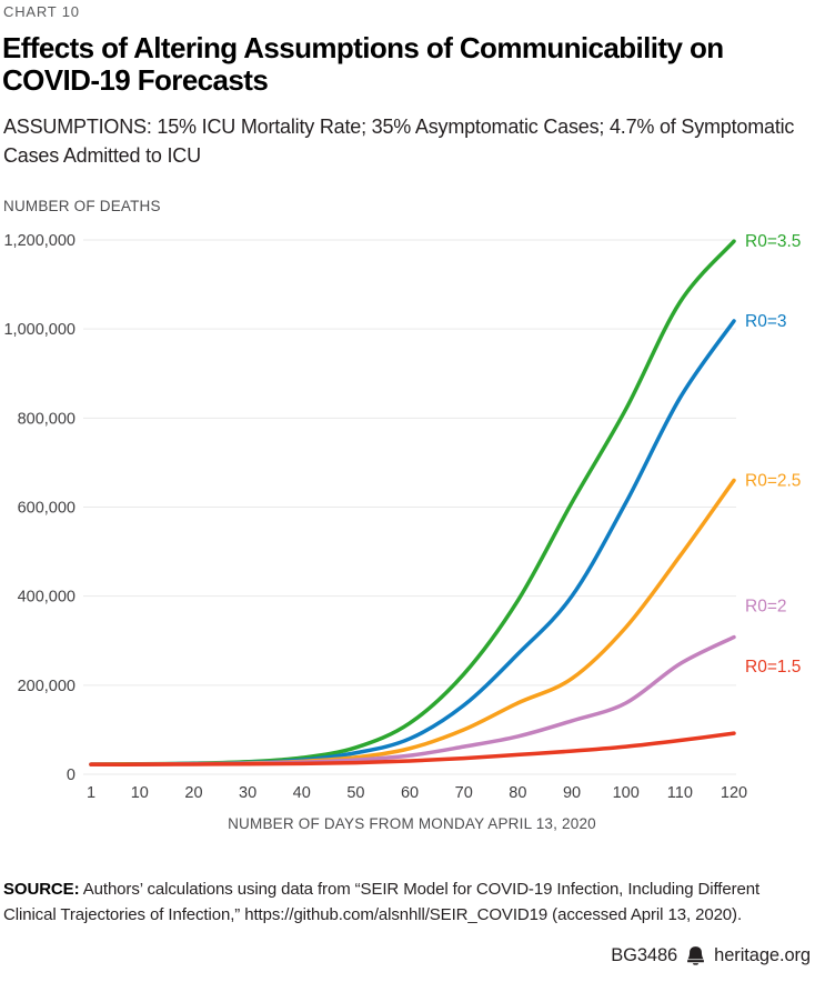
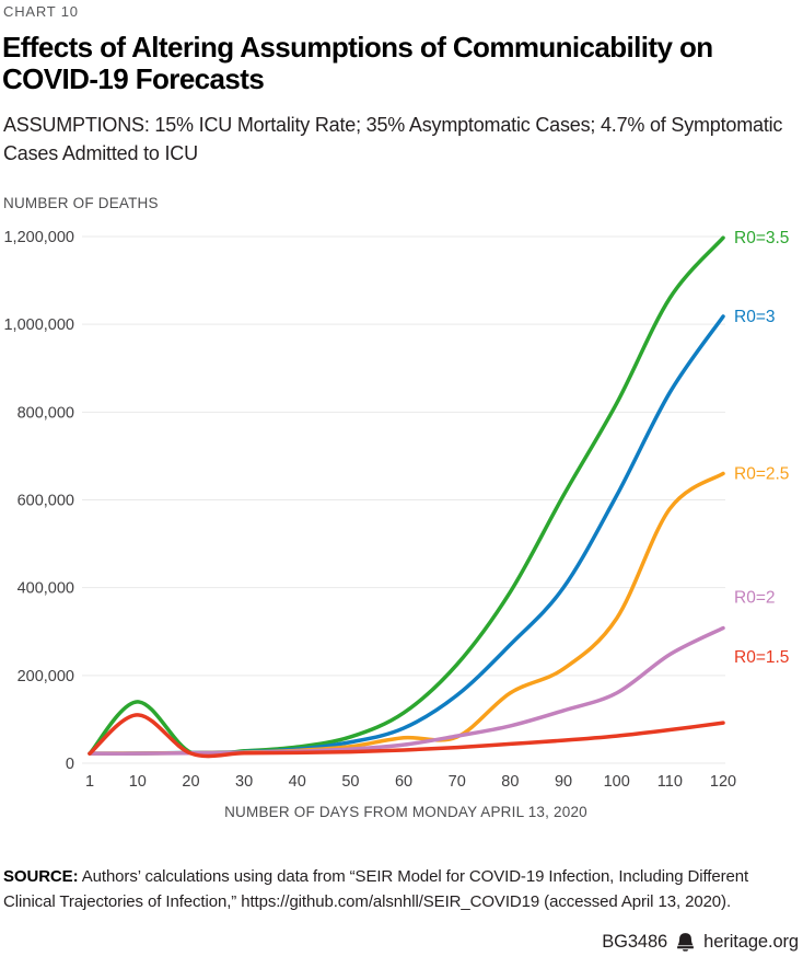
R0=3.5/10: 20000 -> 140000
R0=1.5/10: 20000 -> 110000
R0=2.5/70: 100000 -> 60000
R0=2.5/110: 490000 -> 580000
